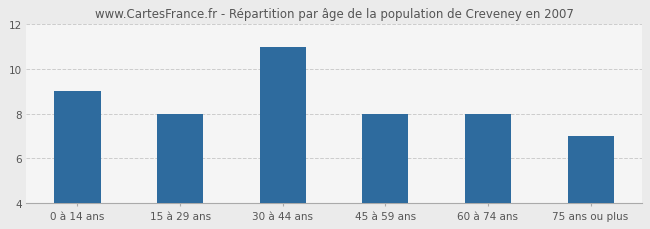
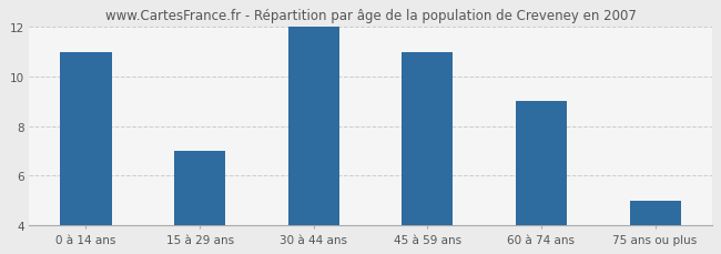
0 à 14 ans: 9 -> 11
15 à 29 ans: 8 -> 7
30 à 44 ans: 11 -> 12
45 à 59 ans: 8 -> 11
60 à 74 ans: 8 -> 9
75 ans ou plus: 7 -> 5
